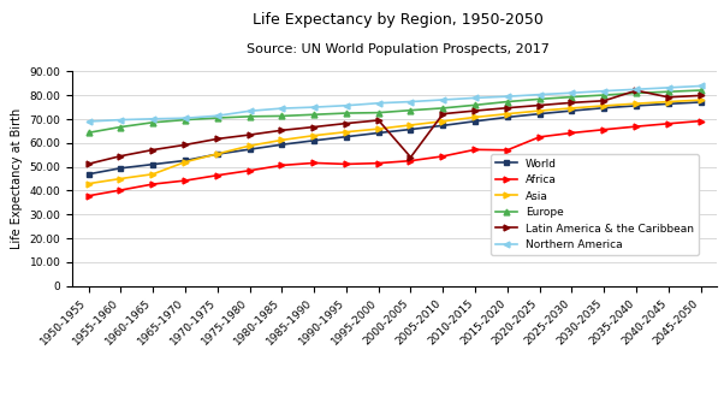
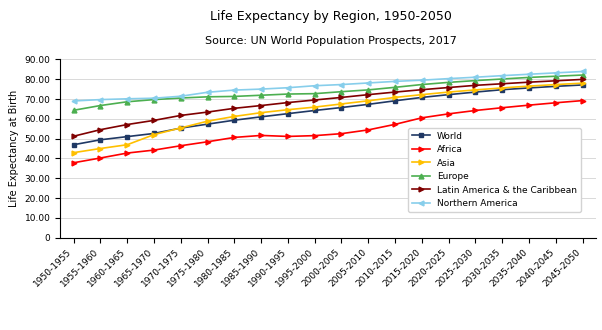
Latin America & the Caribbean/2000-2005: 54 -> 71
Africa/2015-2020: 57 -> 60
Latin America & the Caribbean/2035-2040: 82 -> 78
